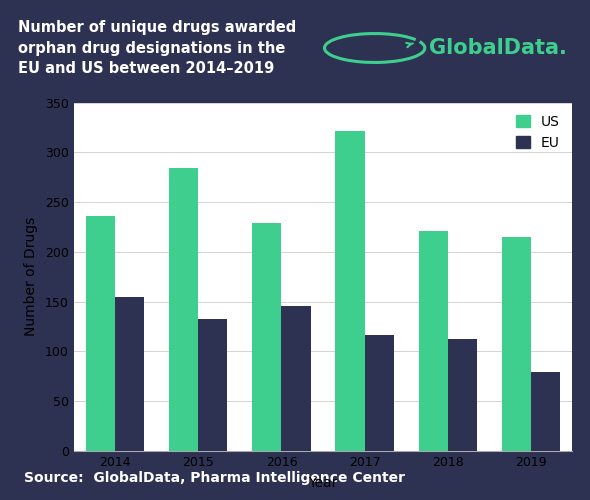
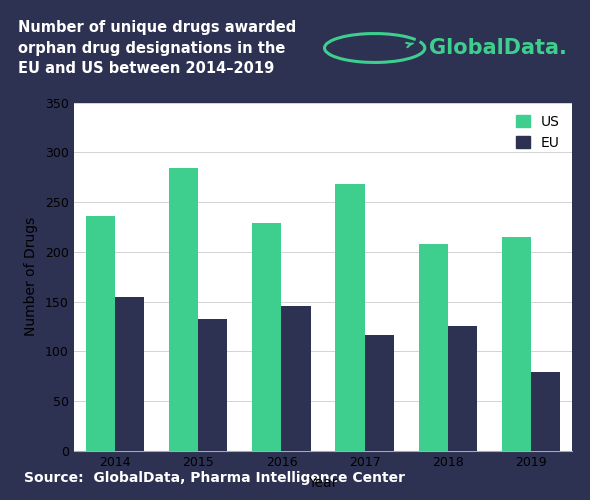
US/2017: 321 -> 268
US/2018: 221 -> 208
EU/2018: 112 -> 126
